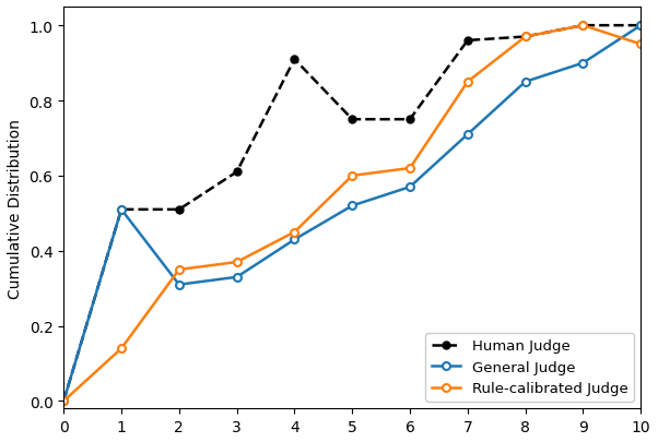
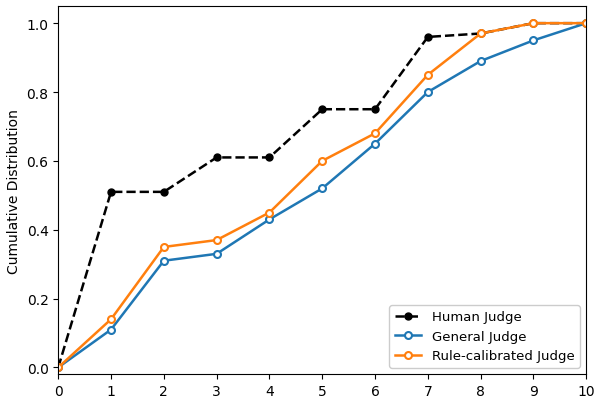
General Judge/1: 0.51 -> 0.11
Human Judge/4: 0.91 -> 0.61
General Judge/6: 0.57 -> 0.65
Rule-calibrated Judge/6: 0.62 -> 0.68
General Judge/7: 0.71 -> 0.80
General Judge/8: 0.85 -> 0.89
General Judge/9: 0.90 -> 0.95
Rule-calibrated Judge/10: 0.95 -> 1.00
